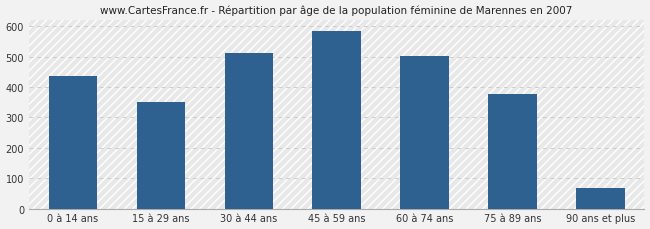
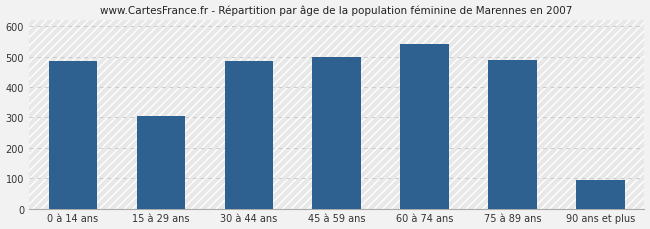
0 à 14 ans: 435 -> 485
15 à 29 ans: 350 -> 305
30 à 44 ans: 510 -> 485
45 à 59 ans: 585 -> 500
60 à 74 ans: 503 -> 540
75 à 89 ans: 378 -> 490
90 ans et plus: 68 -> 95
